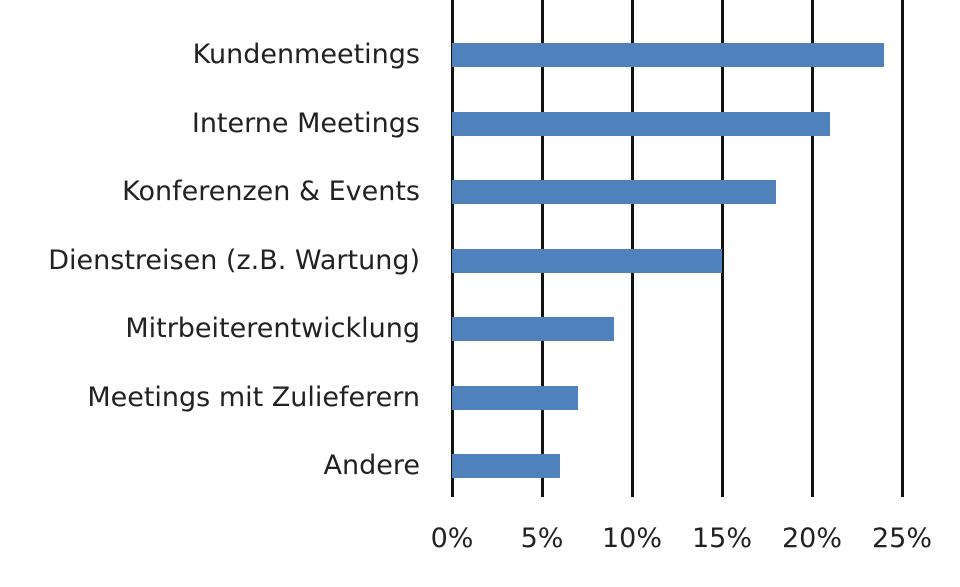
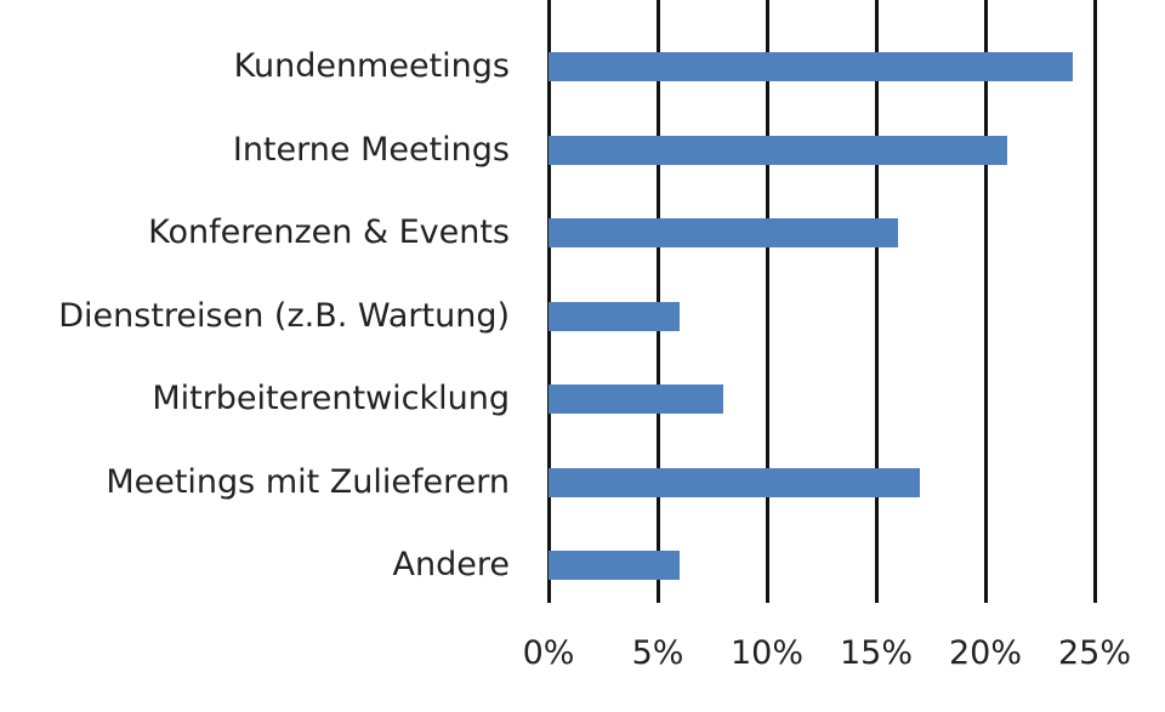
Konferenzen & Events: 18% -> 16%
Dienstreisen (z.B. Wartung): 15% -> 6%
Mitrbeiterentwicklung: 9% -> 8%
Meetings mit Zulieferern: 7% -> 17%
